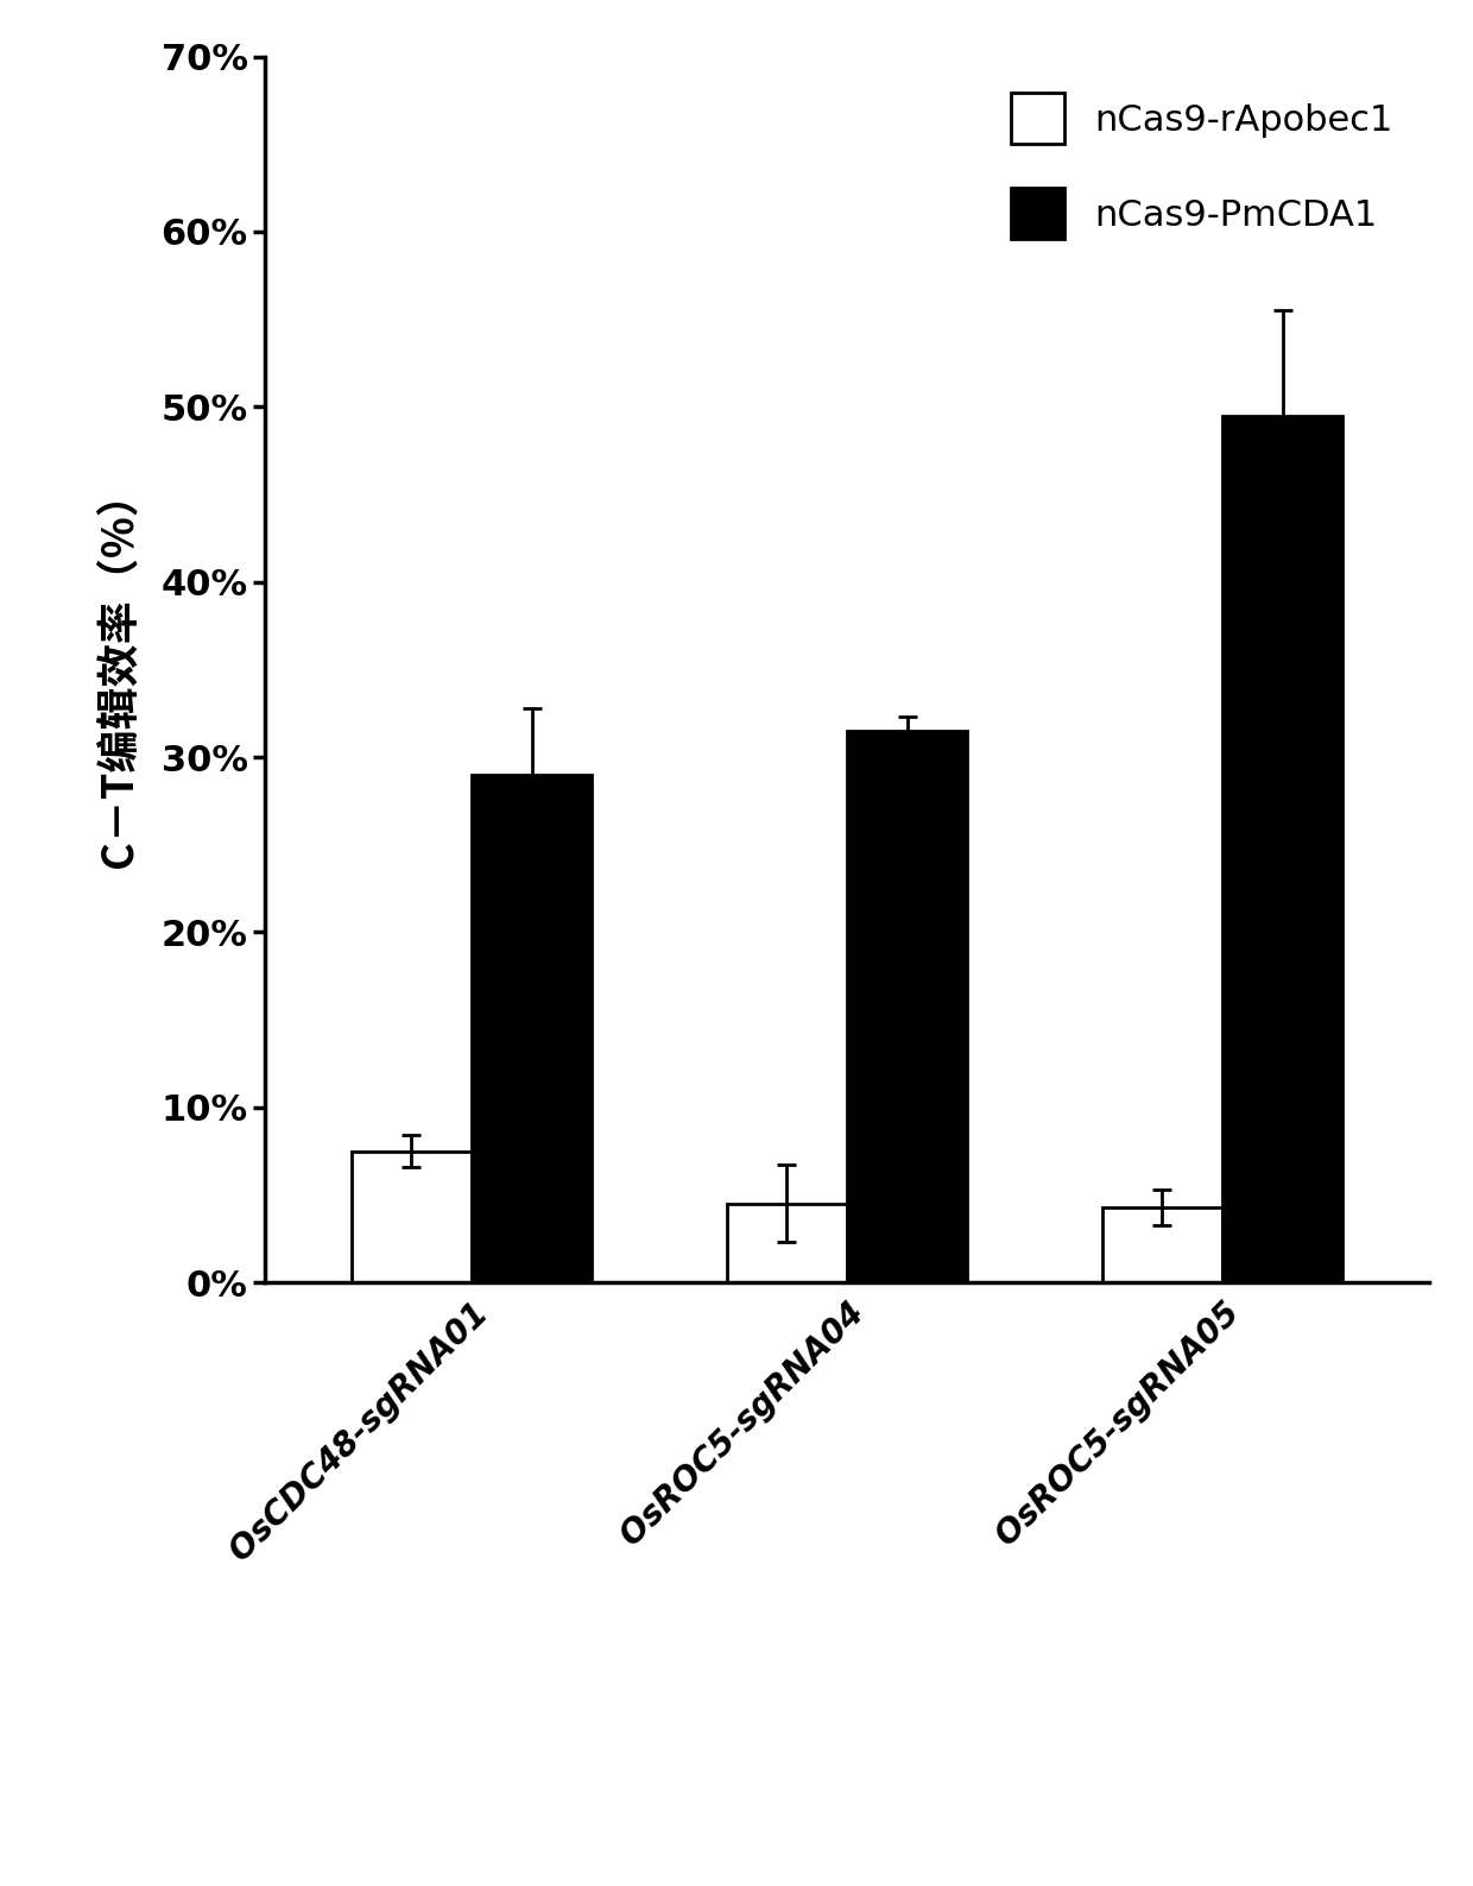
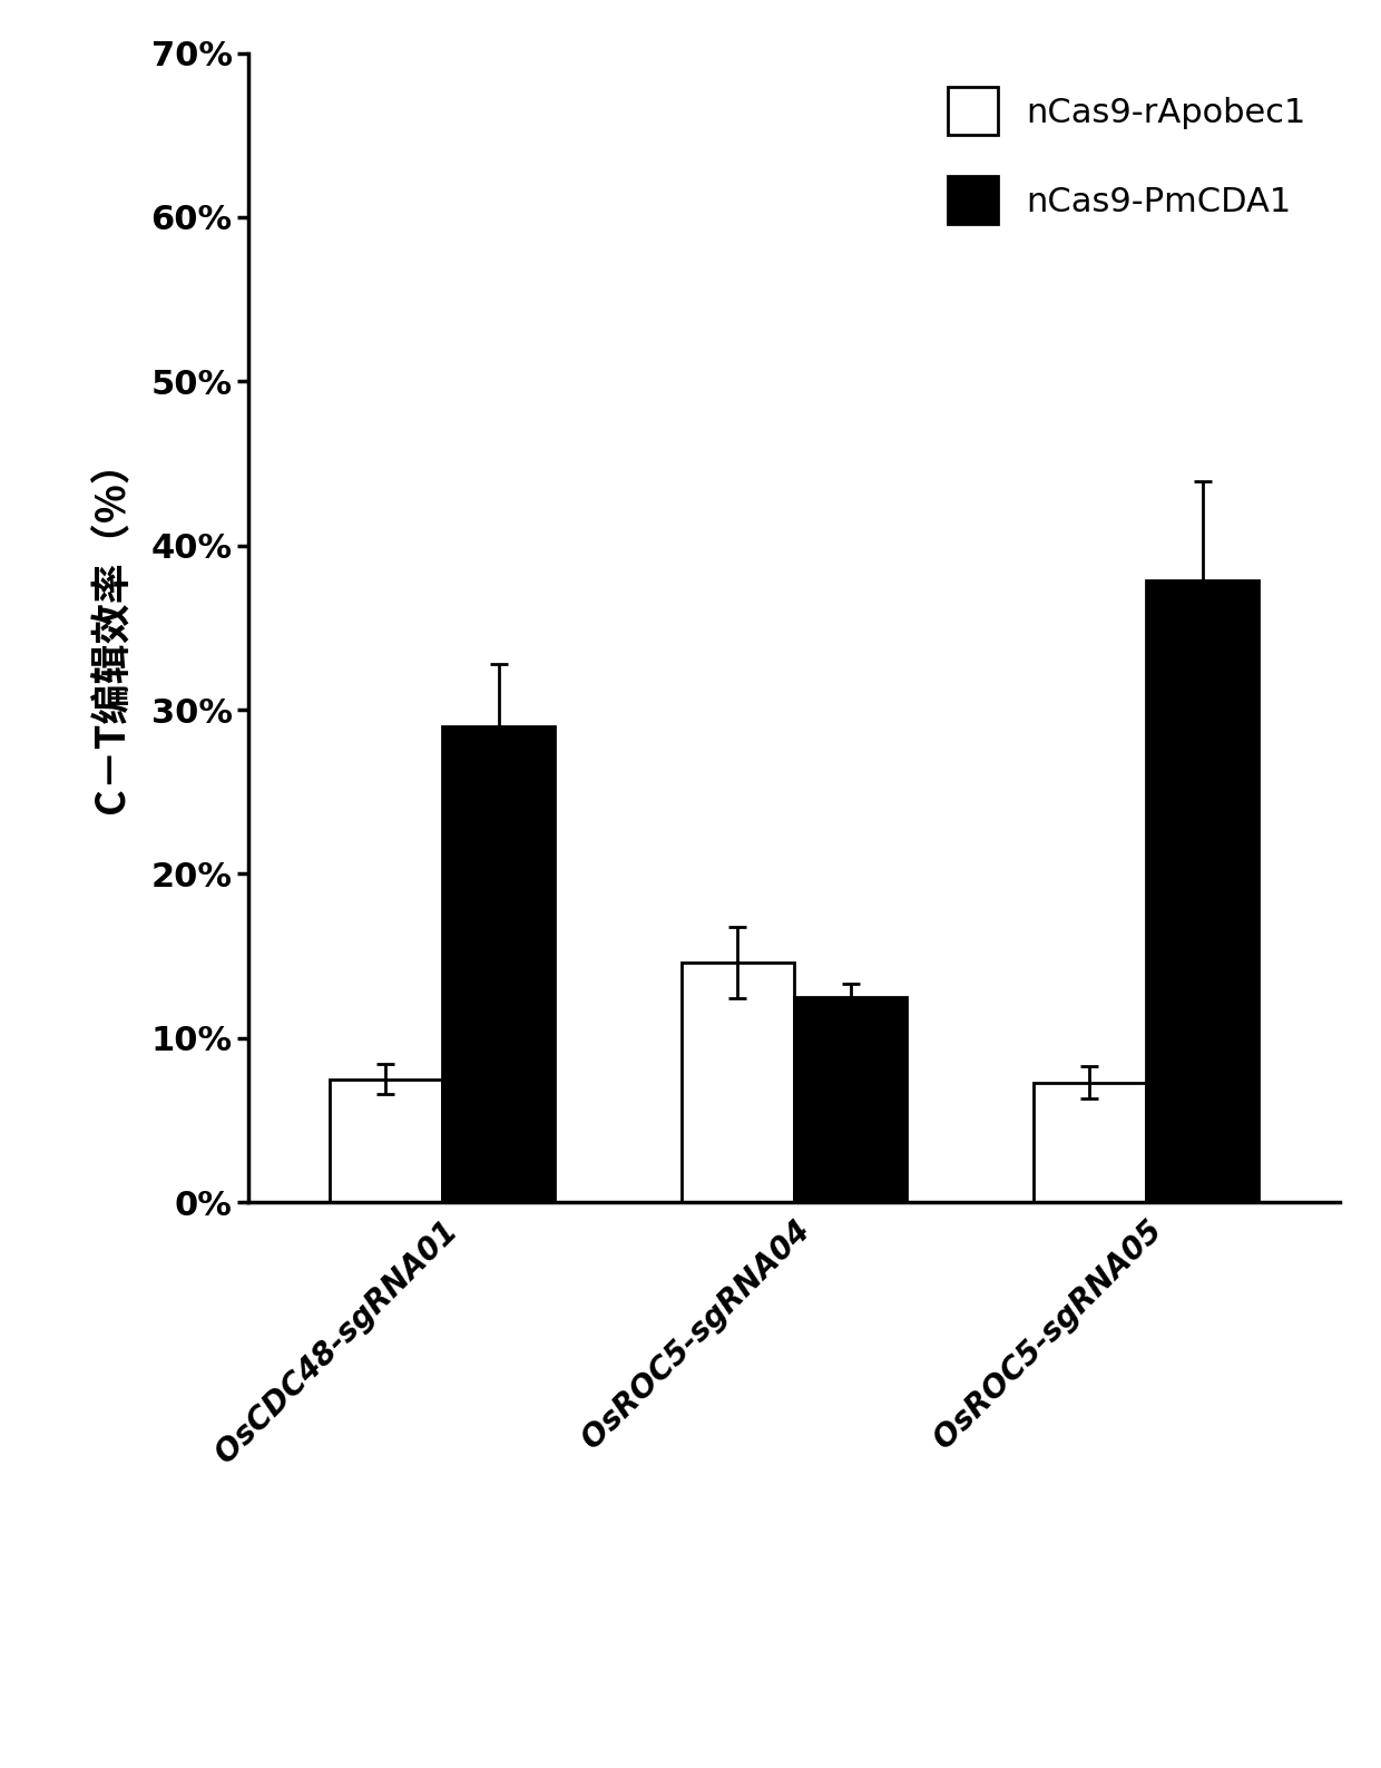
nCas9-rApobec1/OsROC5-sgRNA04: 4.5% -> 14.6%
nCas9-PmCDA1/OsROC5-sgRNA04: 31.5% -> 12.5%
nCas9-rApobec1/OsROC5-sgRNA05: 4.3% -> 7.3%
nCas9-PmCDA1/OsROC5-sgRNA05: 49.5% -> 37.9%
